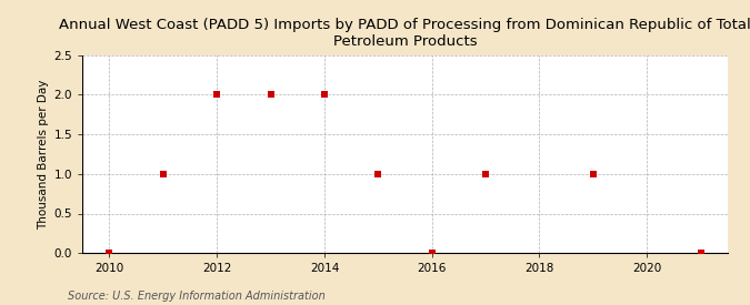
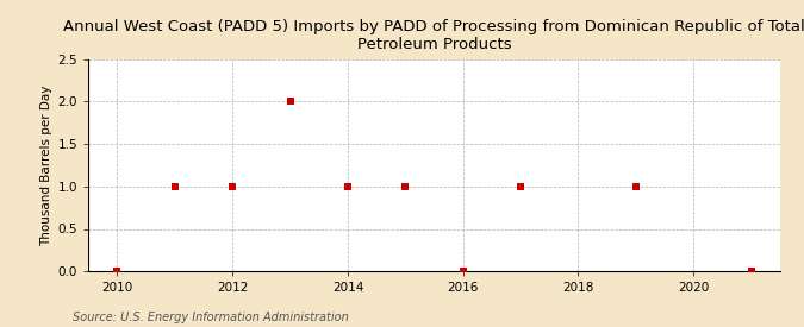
2012: 2 -> 1
2014: 2 -> 1
